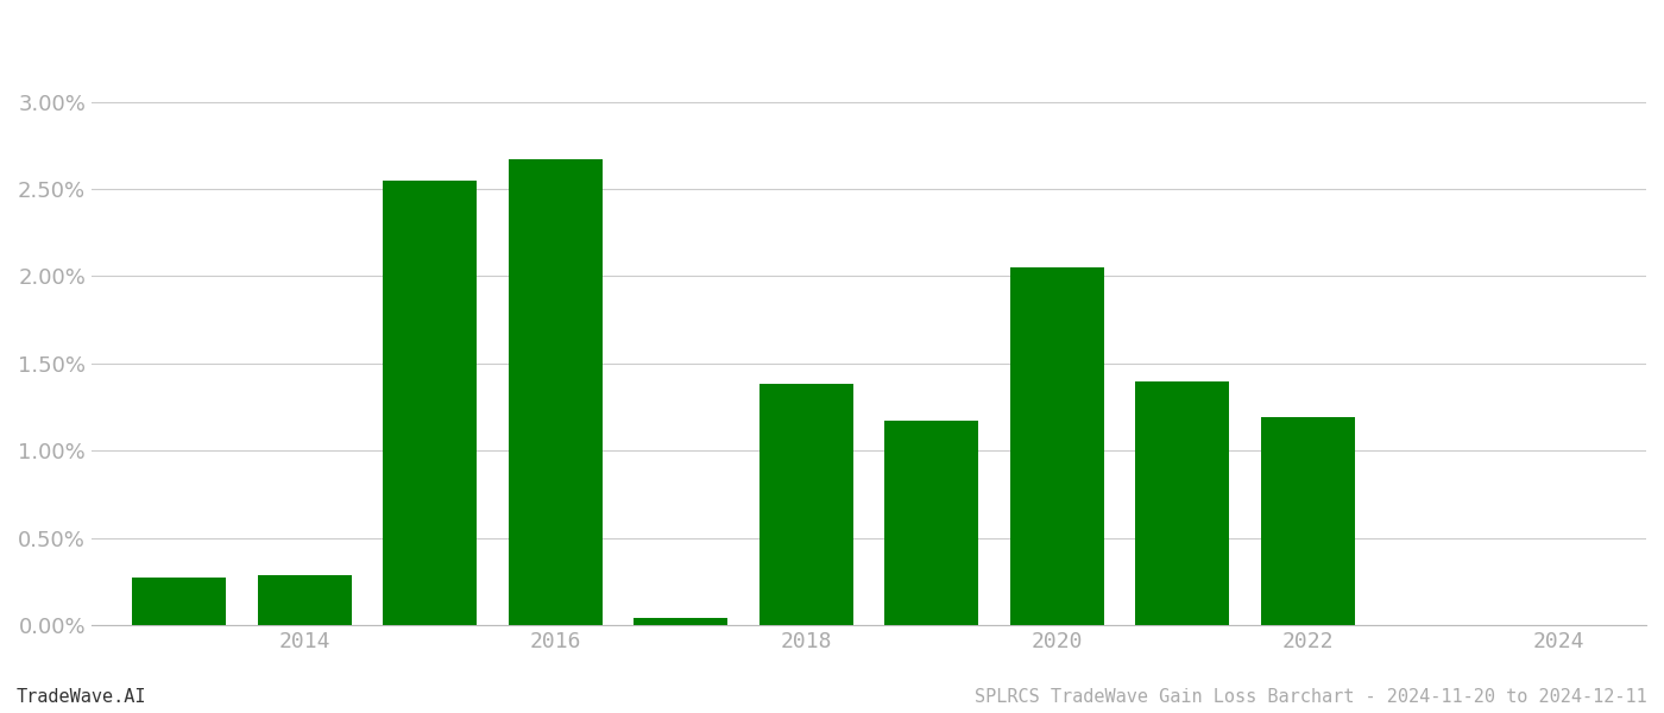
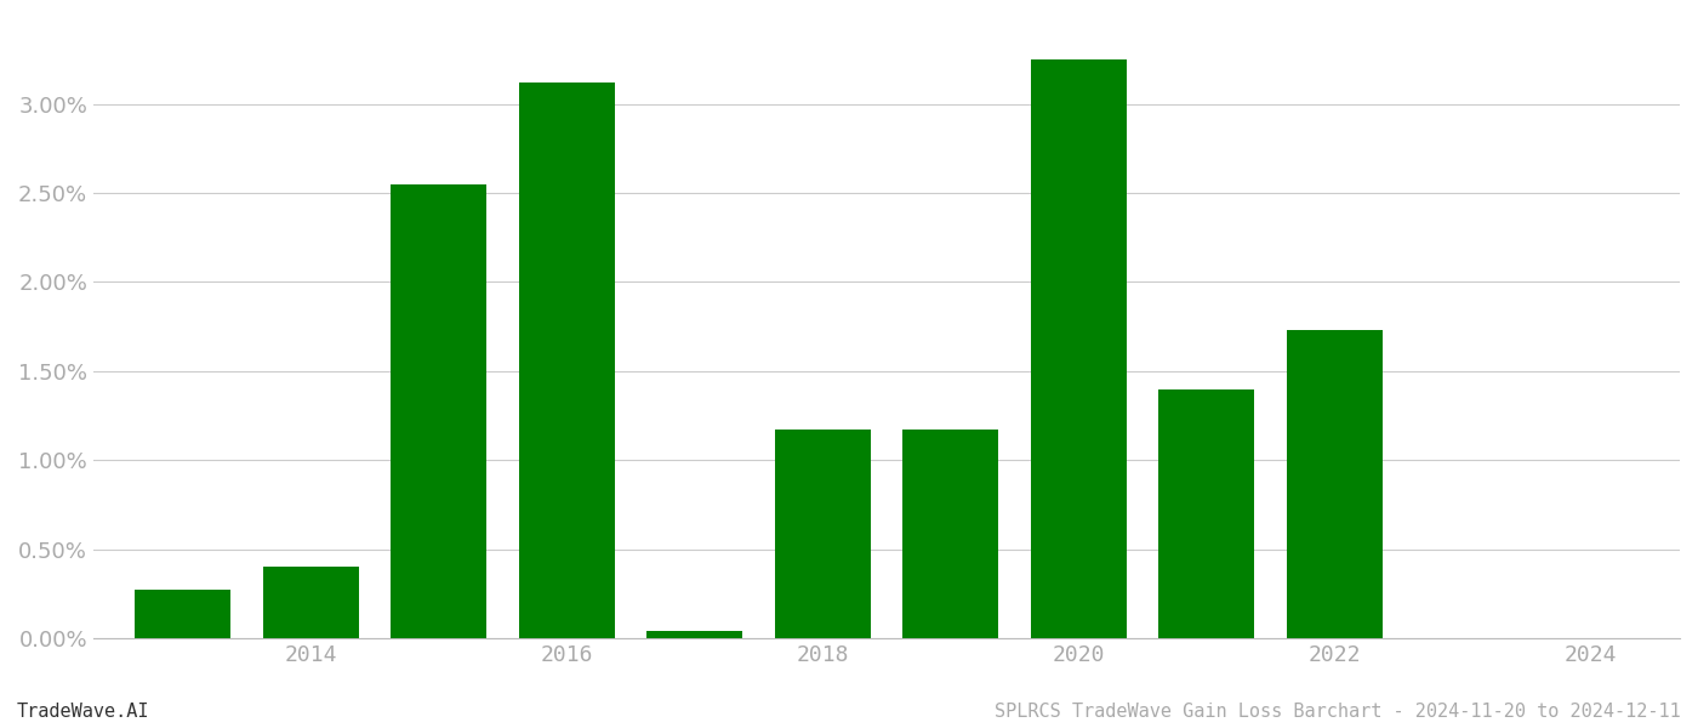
2014: 0.29% -> 0.40%
2016: 2.67% -> 3.12%
2018: 1.38% -> 1.17%
2020: 2.05% -> 3.25%
2022: 1.19% -> 1.73%
